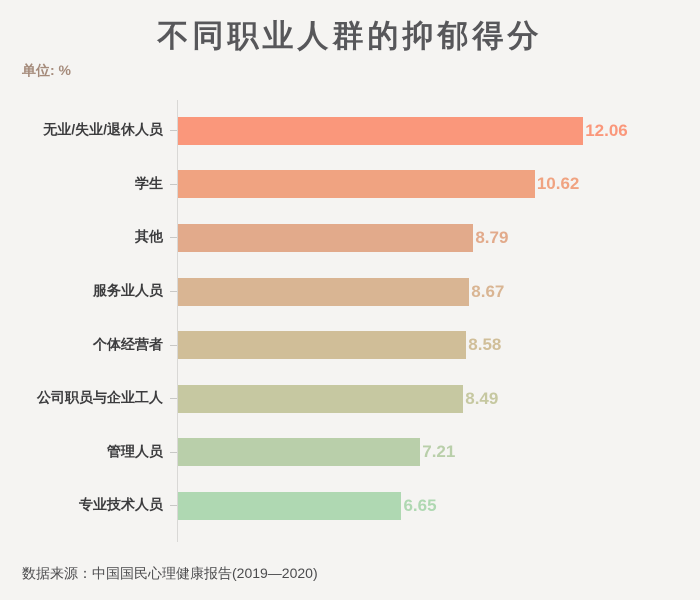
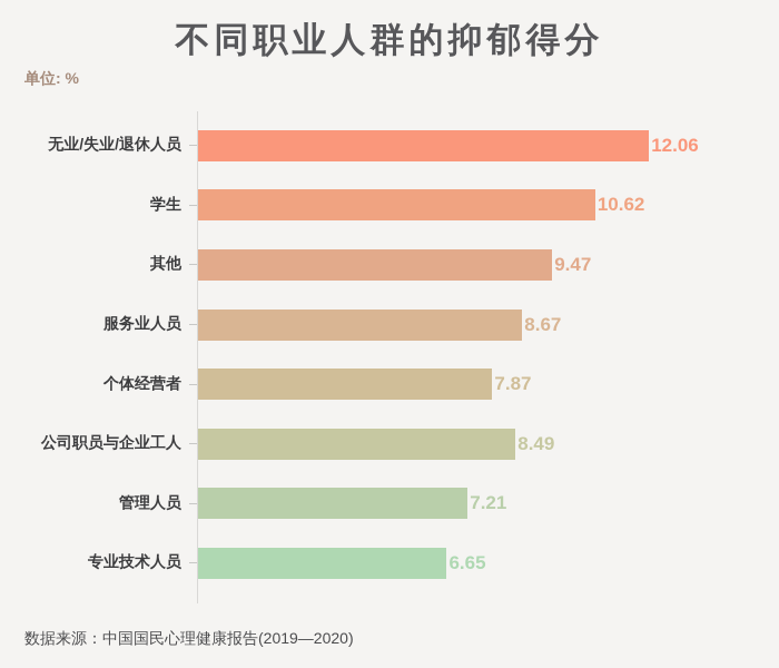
其他: 8.79 -> 9.47
个体经营者: 8.58 -> 7.87
